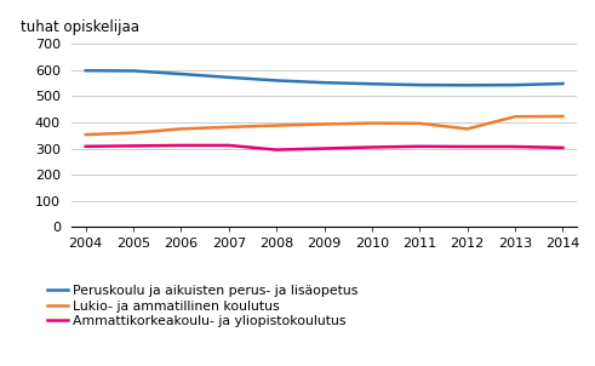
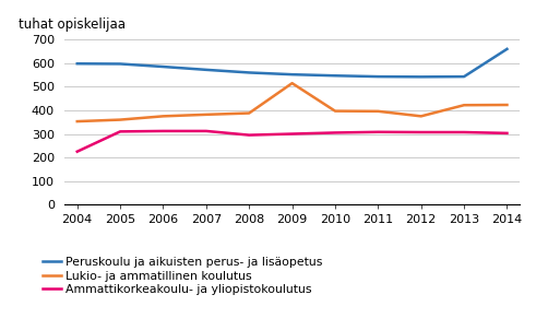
Ammattikorkeakoulu- ja yliopistokoulutus/2004: 308 -> 225
Lukio- ja ammatillinen koulutus/2009: 393 -> 515
Peruskoulu ja aikuisten perus- ja lisäopetus/2014: 548 -> 660
